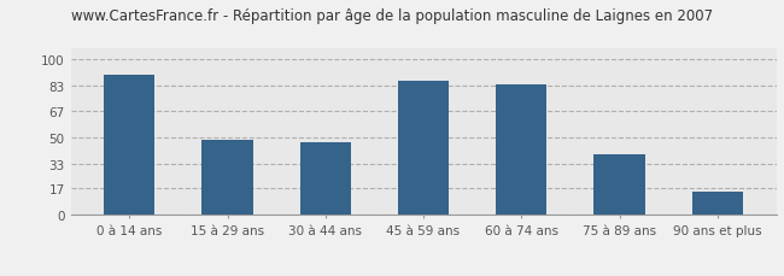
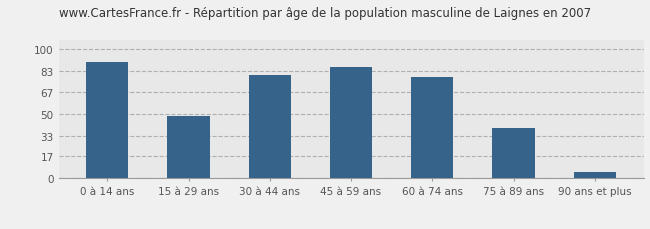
30 à 44 ans: 47 -> 80
60 à 74 ans: 84 -> 79
90 ans et plus: 15 -> 5
